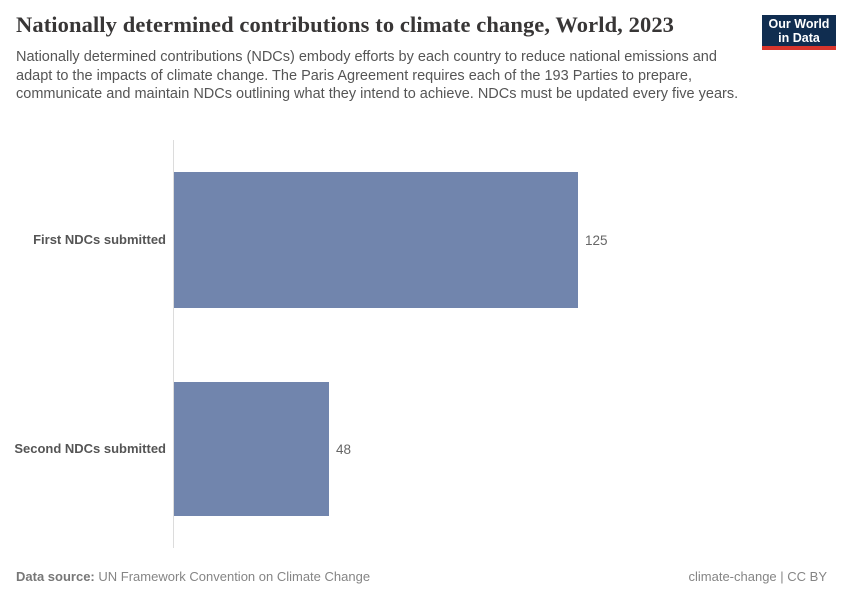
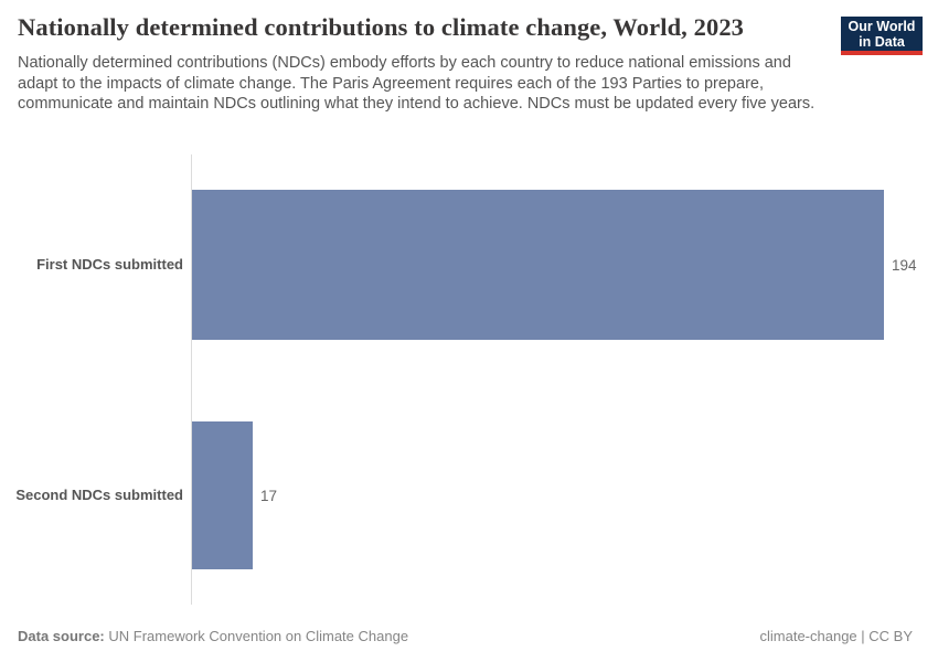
First NDCs submitted: 125 -> 194
Second NDCs submitted: 48 -> 17
